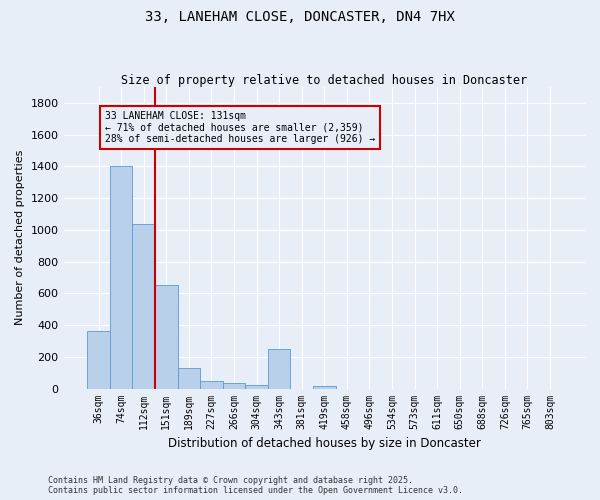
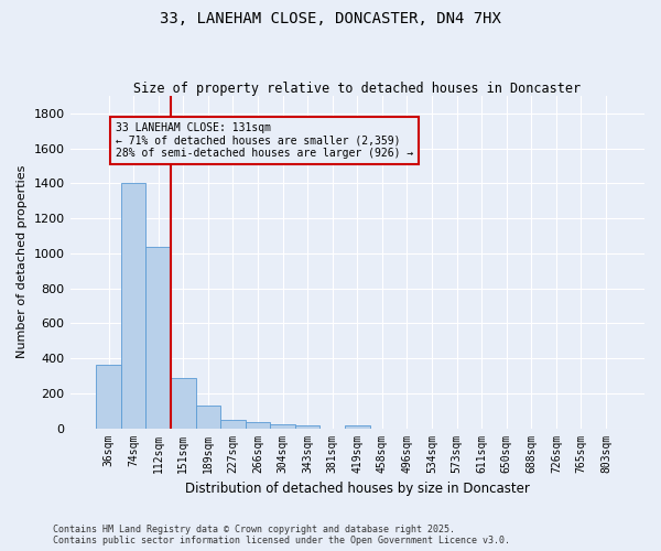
151sqm: 650 -> 290
343sqm: 250 -> 20
